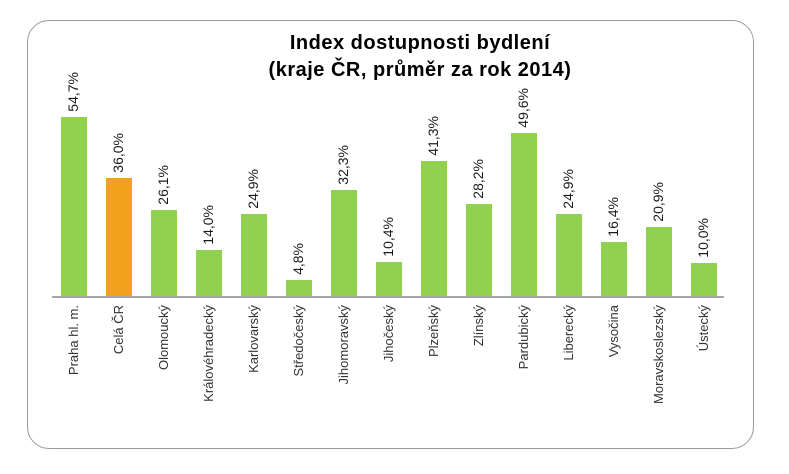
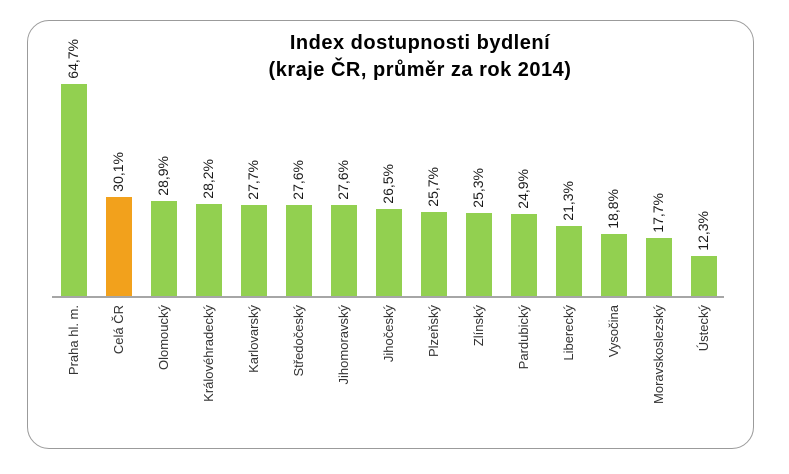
Praha hl. m.: 54,7% -> 64,7%
Celá ČR: 36,0% -> 30,1%
Olomoucký: 26,1% -> 28,9%
Královéhradecký: 14,0% -> 28,2%
Karlovarský: 24,9% -> 27,7%
Středočeský: 4,8% -> 27,6%
Jihomoravský: 32,3% -> 27,6%
Jihočeský: 10,4% -> 26,5%
Plzeňský: 41,3% -> 25,7%
Zlínský: 28,2% -> 25,3%
Pardubický: 49,6% -> 24,9%
Liberecký: 24,9% -> 21,3%
Vysočina: 16,4% -> 18,8%
Moravskoslezský: 20,9% -> 17,7%
Ústecký: 10,0% -> 12,3%
